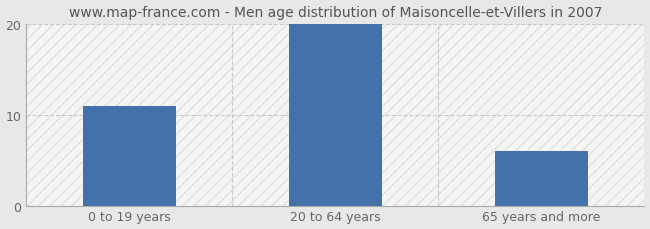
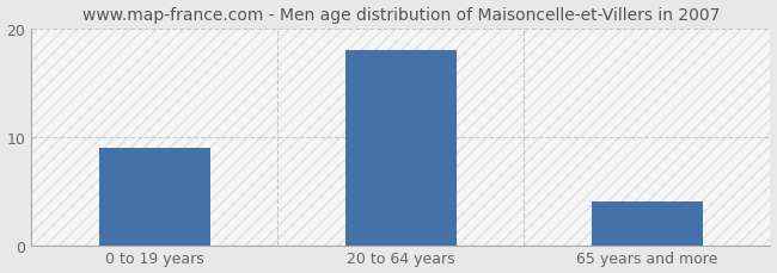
0 to 19 years: 11 -> 9
20 to 64 years: 20 -> 18
65 years and more: 6 -> 4
